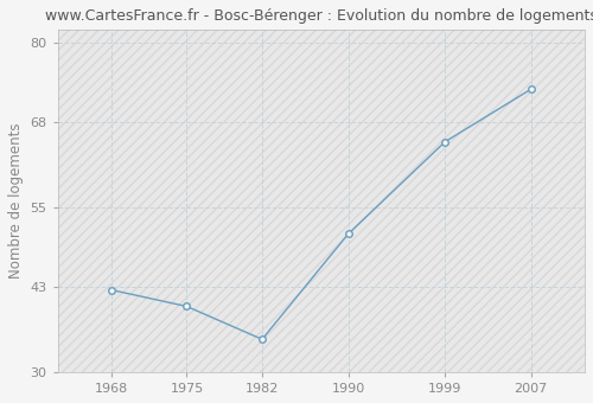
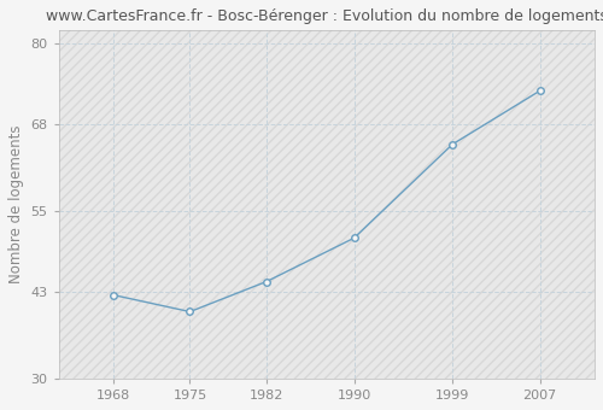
1982: 35.0 -> 44.5
